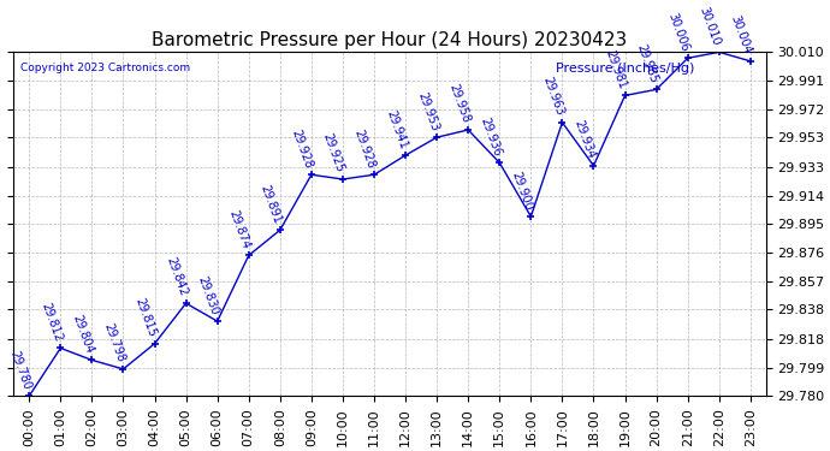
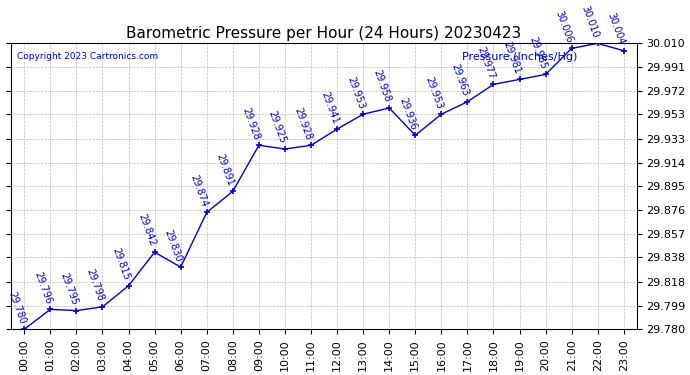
01:00: 29.812 -> 29.796
02:00: 29.804 -> 29.795
16:00: 29.900 -> 29.953
18:00: 29.934 -> 29.977
